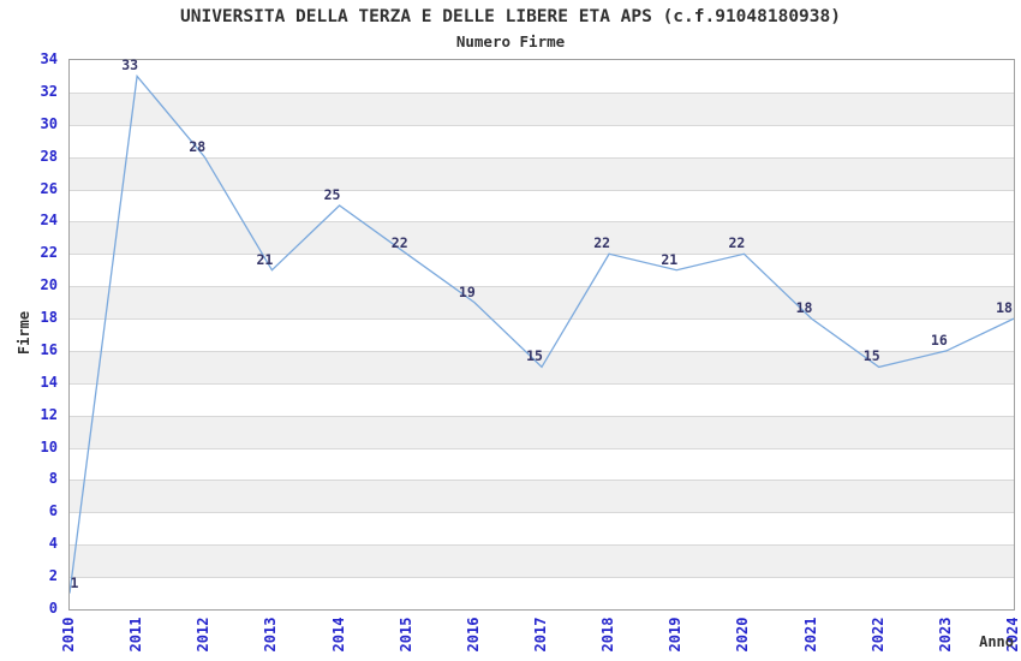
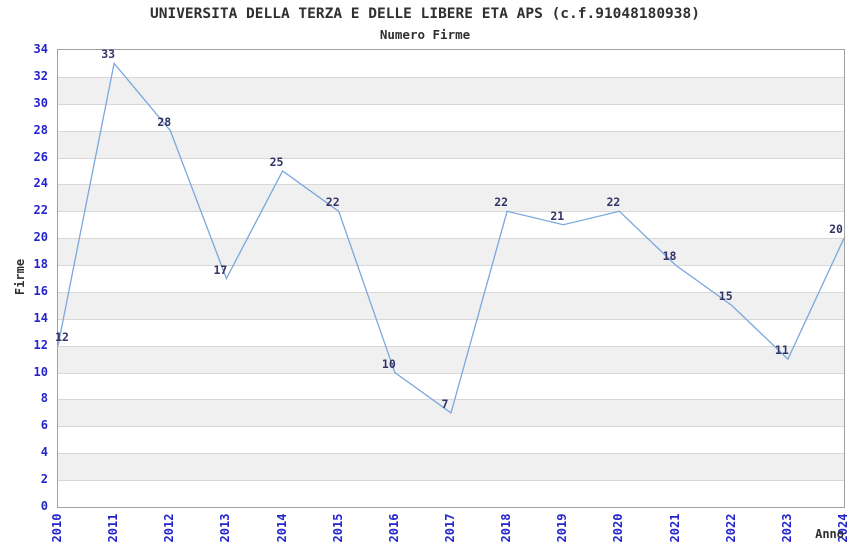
2010: 1 -> 12
2013: 21 -> 17
2016: 19 -> 10
2017: 15 -> 7
2023: 16 -> 11
2024: 18 -> 20
